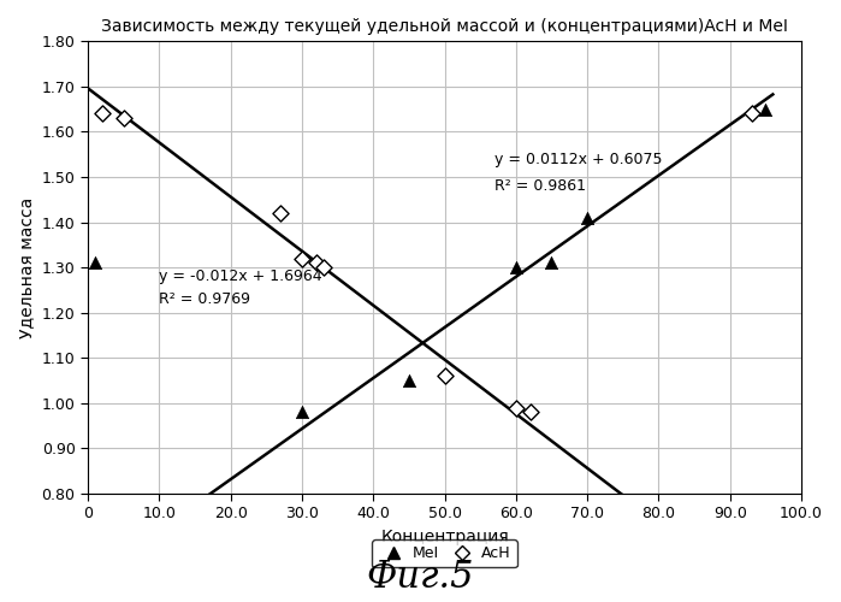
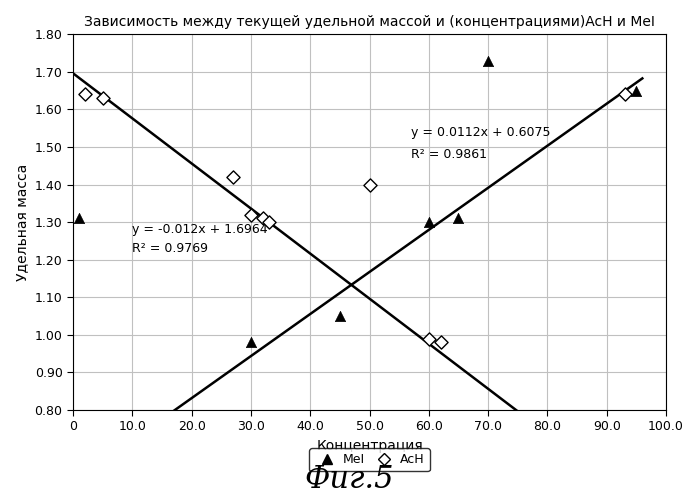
AcH/50.0: 1.06 -> 1.40
AcH/70.0: 1.41 -> 1.73
